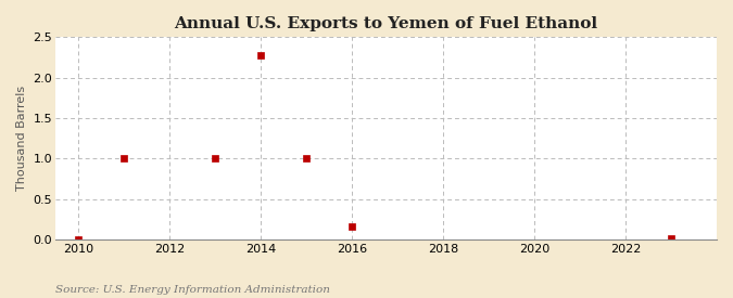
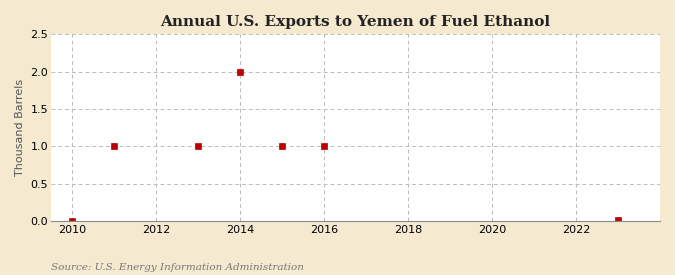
2014: 2.28 -> 2.00
2016: 0.16 -> 1.00
